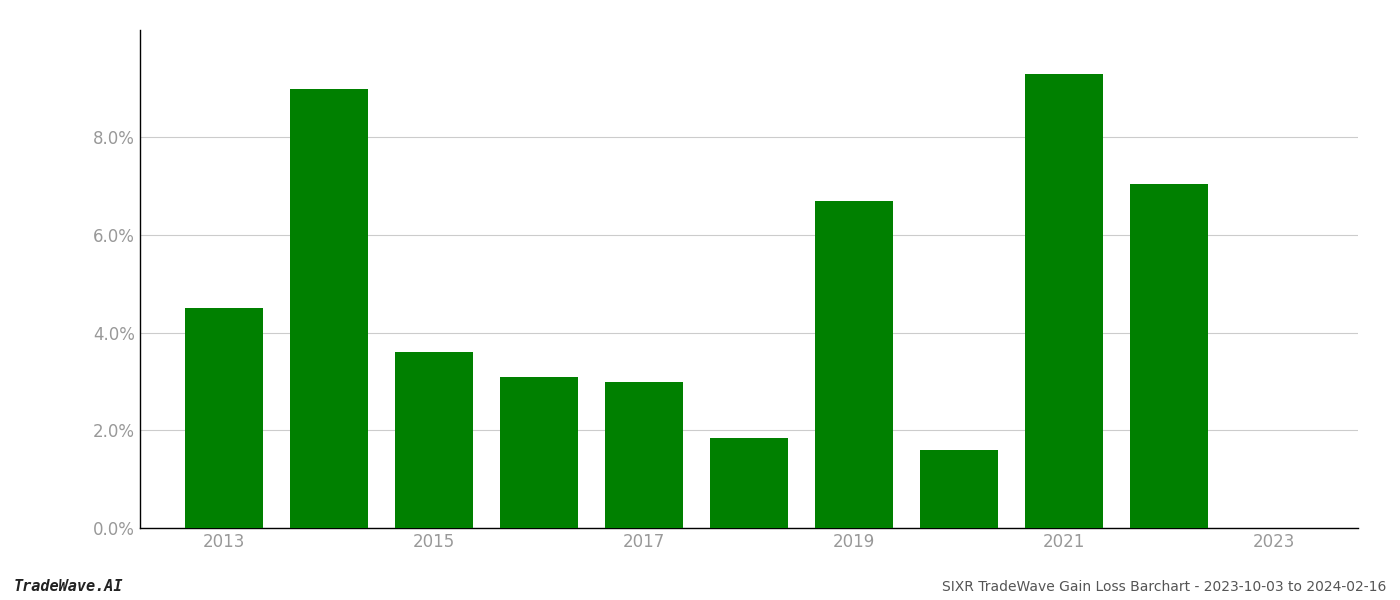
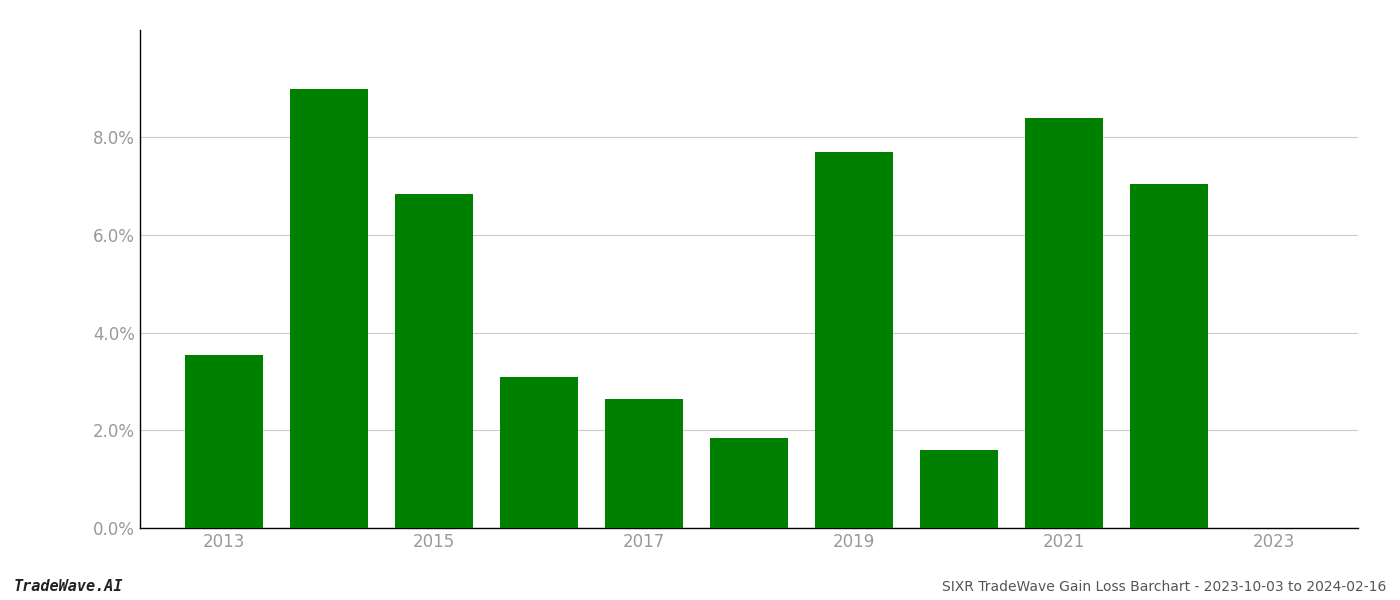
2013: 4.50% -> 3.55%
2015: 3.60% -> 6.85%
2017: 3.00% -> 2.65%
2019: 6.70% -> 7.70%
2021: 9.30% -> 8.40%
